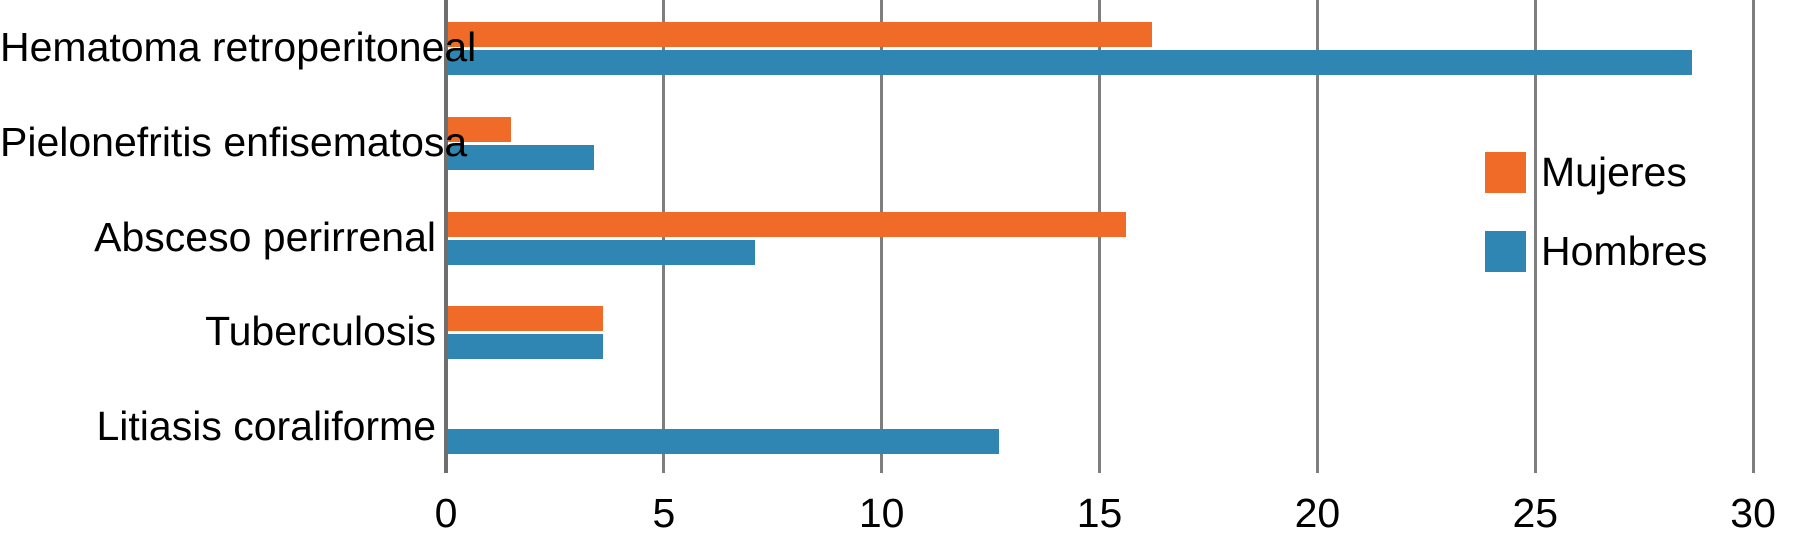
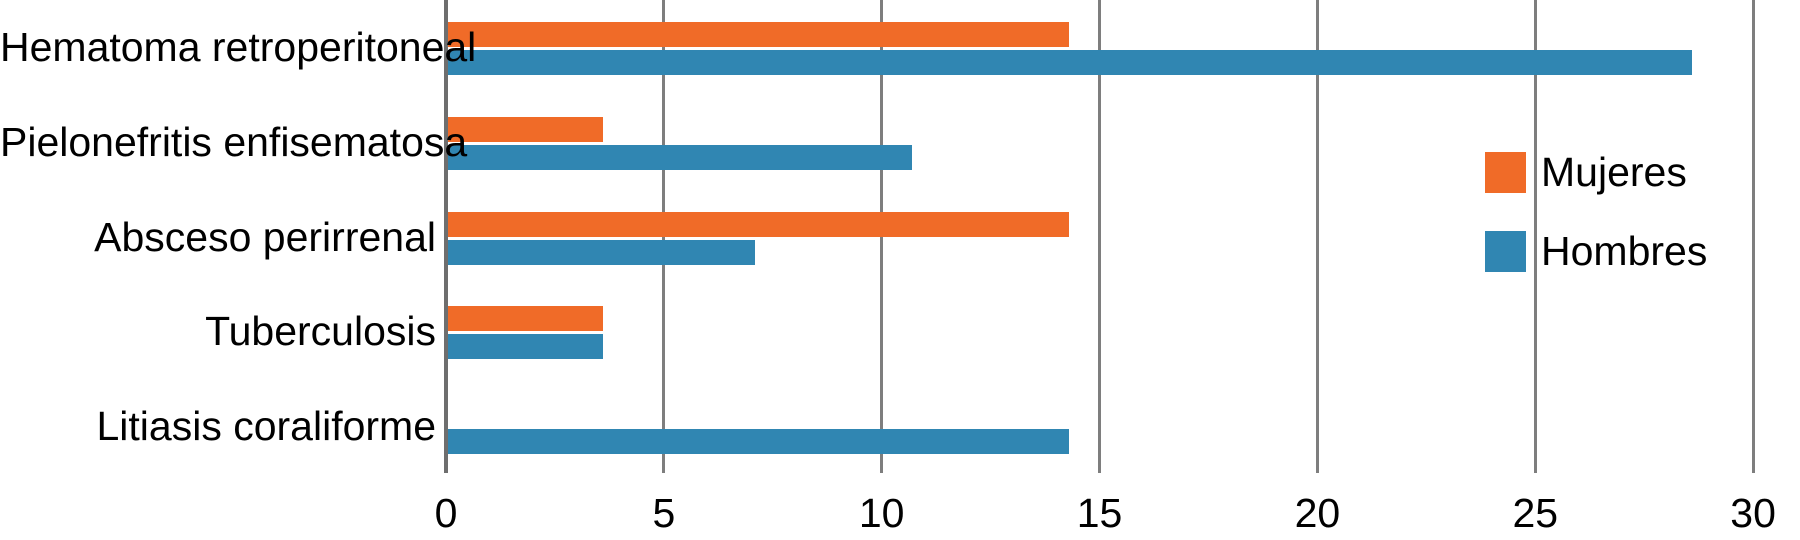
Mujeres/Hematoma retroperitoneal: 16.2 -> 14.3
Mujeres/Pielonefritis enfisematosa: 1.5 -> 3.6
Hombres/Pielonefritis enfisematosa: 3.4 -> 10.7
Mujeres/Absceso perirrenal: 15.6 -> 14.3
Hombres/Litiasis coraliforme: 12.7 -> 14.3
